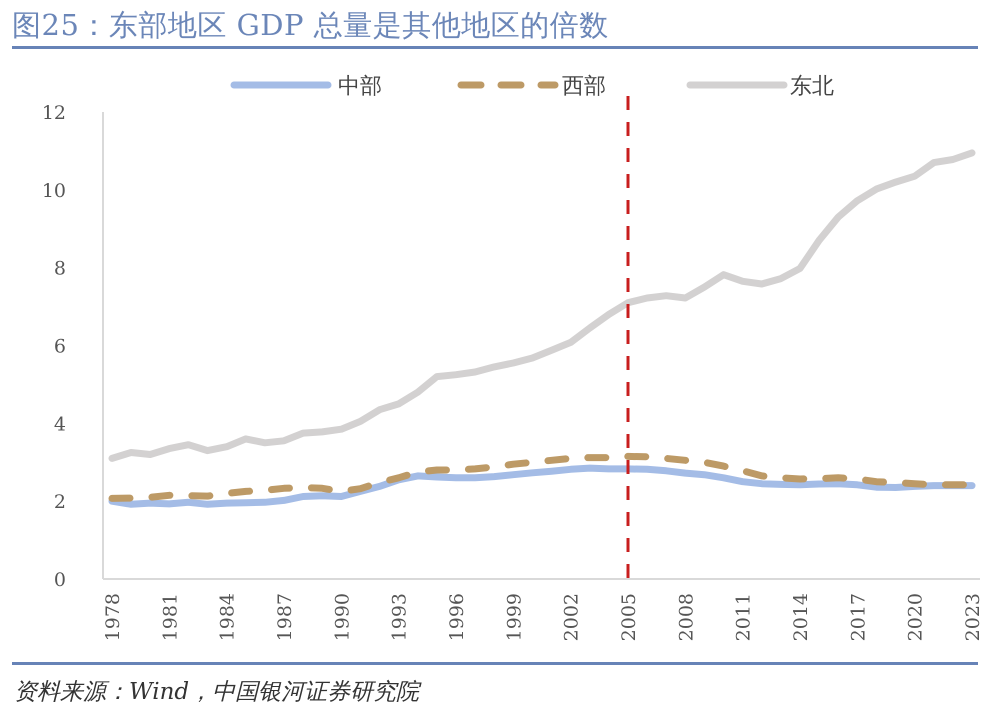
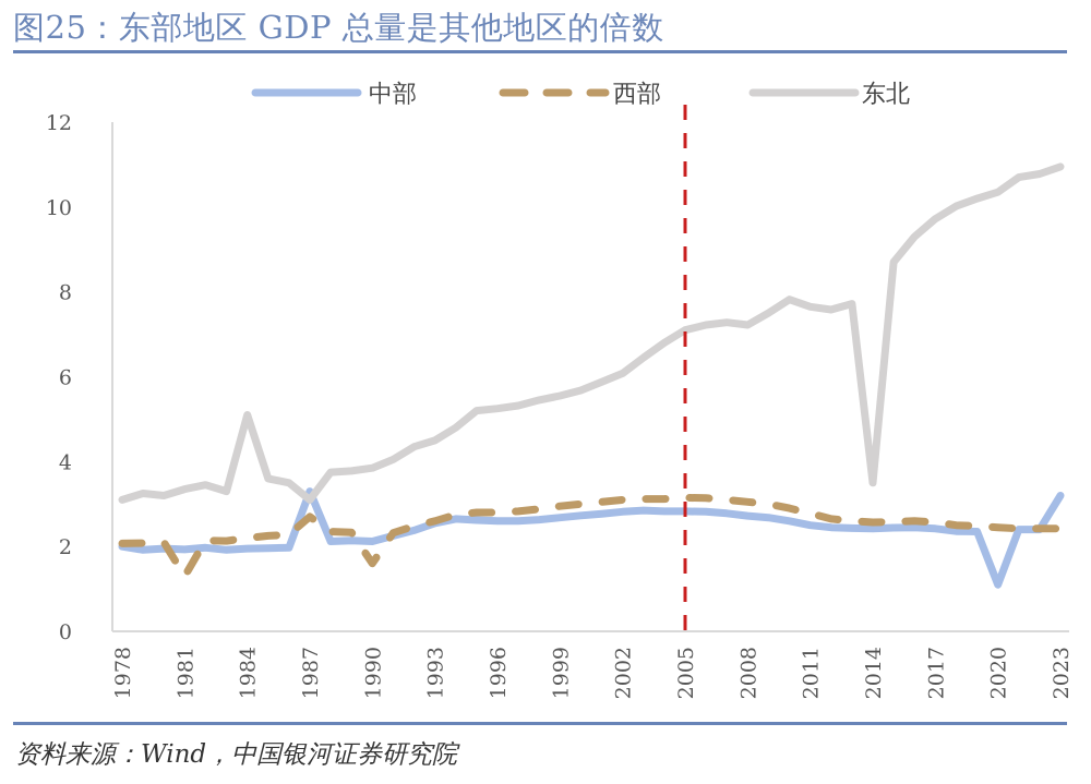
西部/1981: 2.1 -> 1.3
东北/1984: 3.4 -> 5.1
中部/1987: 2.0 -> 3.3
西部/1987: 2.3 -> 2.7
东北/1987: 3.5 -> 3.1
西部/1990: 2.2 -> 1.6
东北/2014: 8.0 -> 3.5
中部/2020: 2.4 -> 1.1
中部/2023: 2.4 -> 3.2
